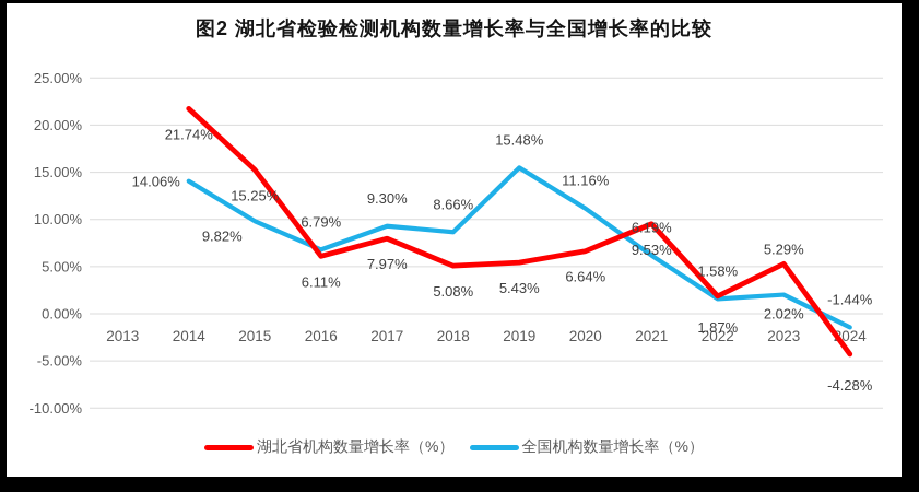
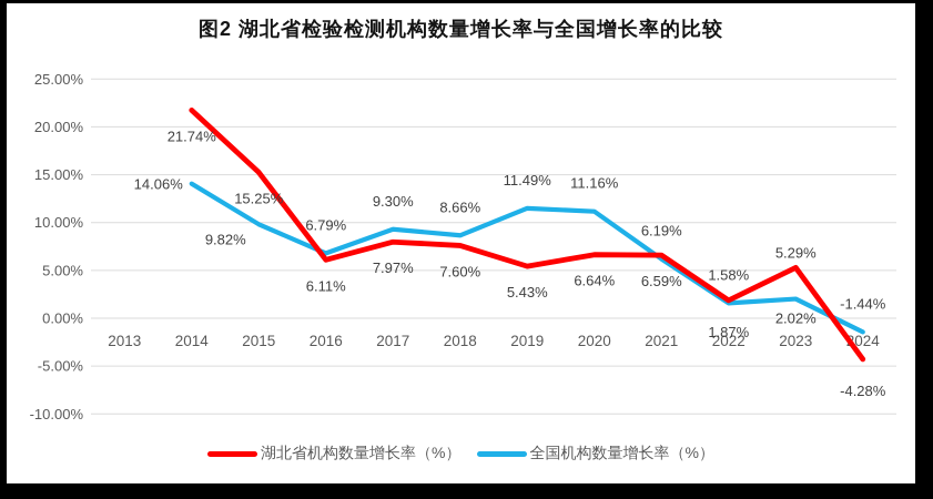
湖北省机构数量增长率（%）/2018: 5.08% -> 7.60%
全国机构数量增长率（%）/2019: 15.48% -> 11.49%
湖北省机构数量增长率（%）/2021: 9.53% -> 6.59%
